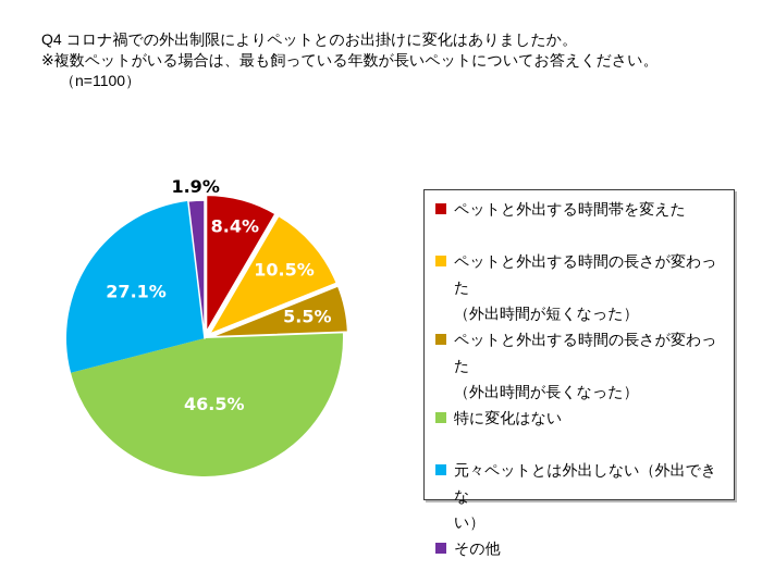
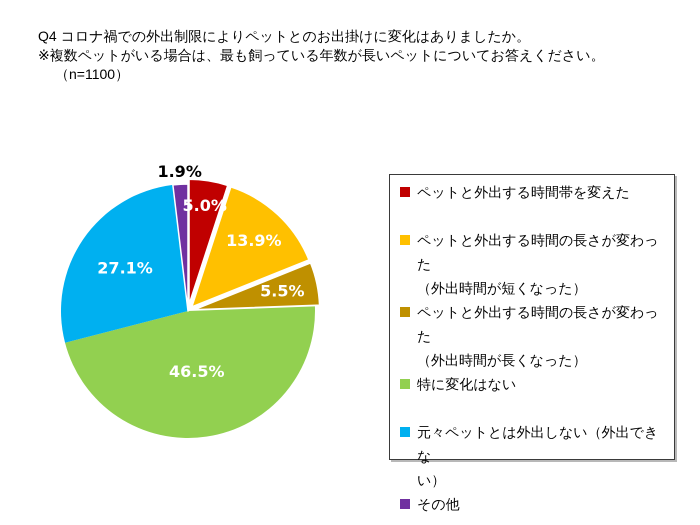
ペットと外出する時間帯を変えた: 8.4% -> 5.0%
ペットと外出する時間の長さが変わった（外出時間が短くなった）: 10.5% -> 13.9%
